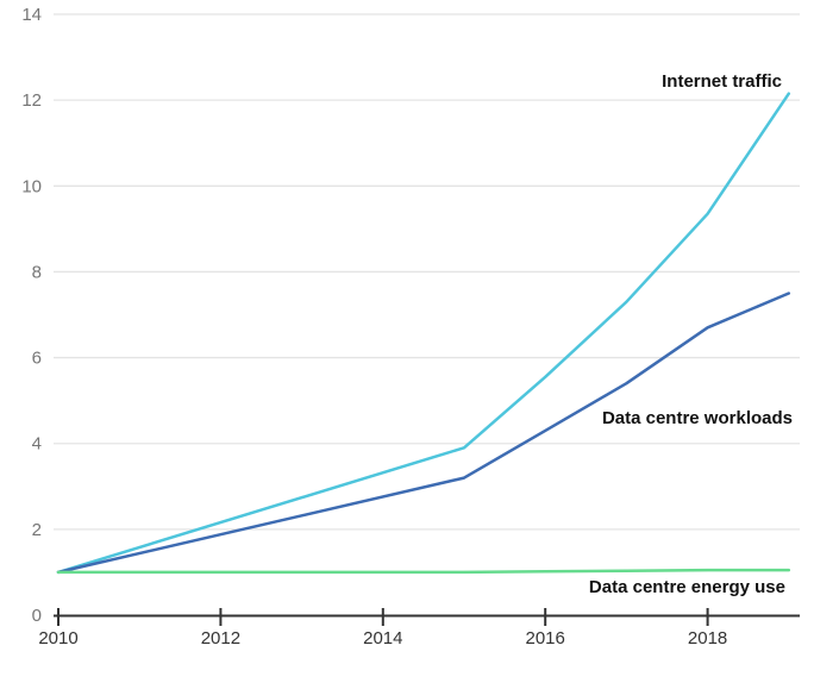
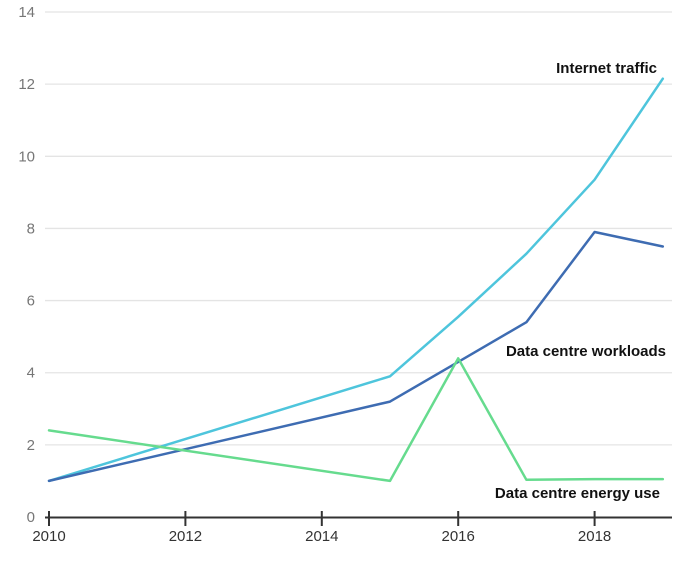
Data centre energy use/2010: 1.0 -> 2.4
Data centre energy use/2016: 1.0 -> 4.4
Data centre workloads/2018: 6.7 -> 7.9
